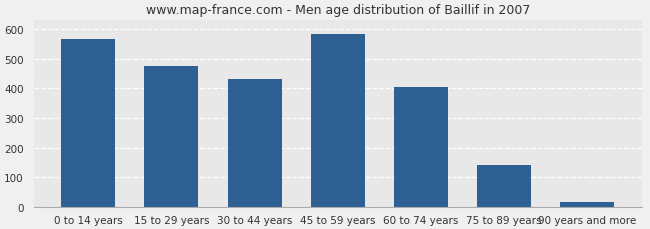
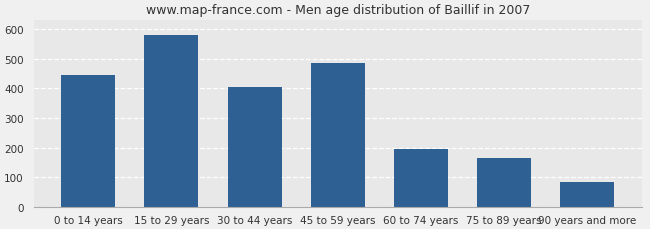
0 to 14 years: 567 -> 445
15 to 29 years: 477 -> 580
30 to 44 years: 432 -> 405
45 to 59 years: 583 -> 485
60 to 74 years: 405 -> 195
75 to 89 years: 143 -> 165
90 years and more: 18 -> 85
